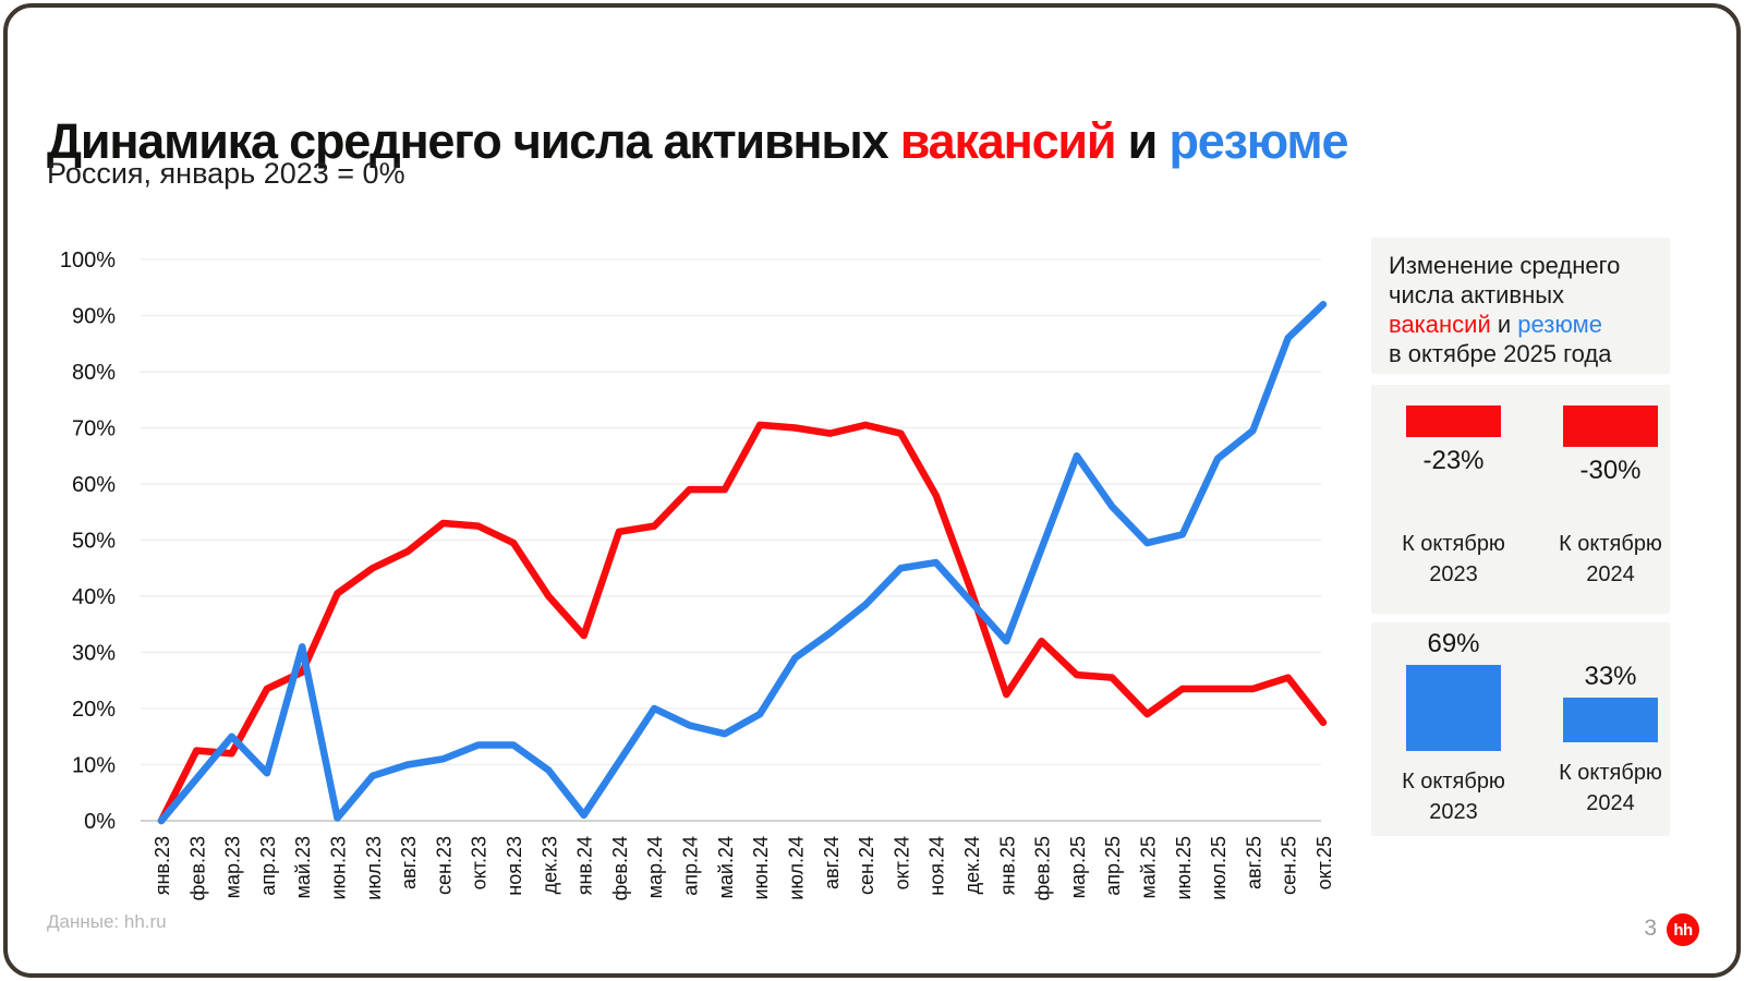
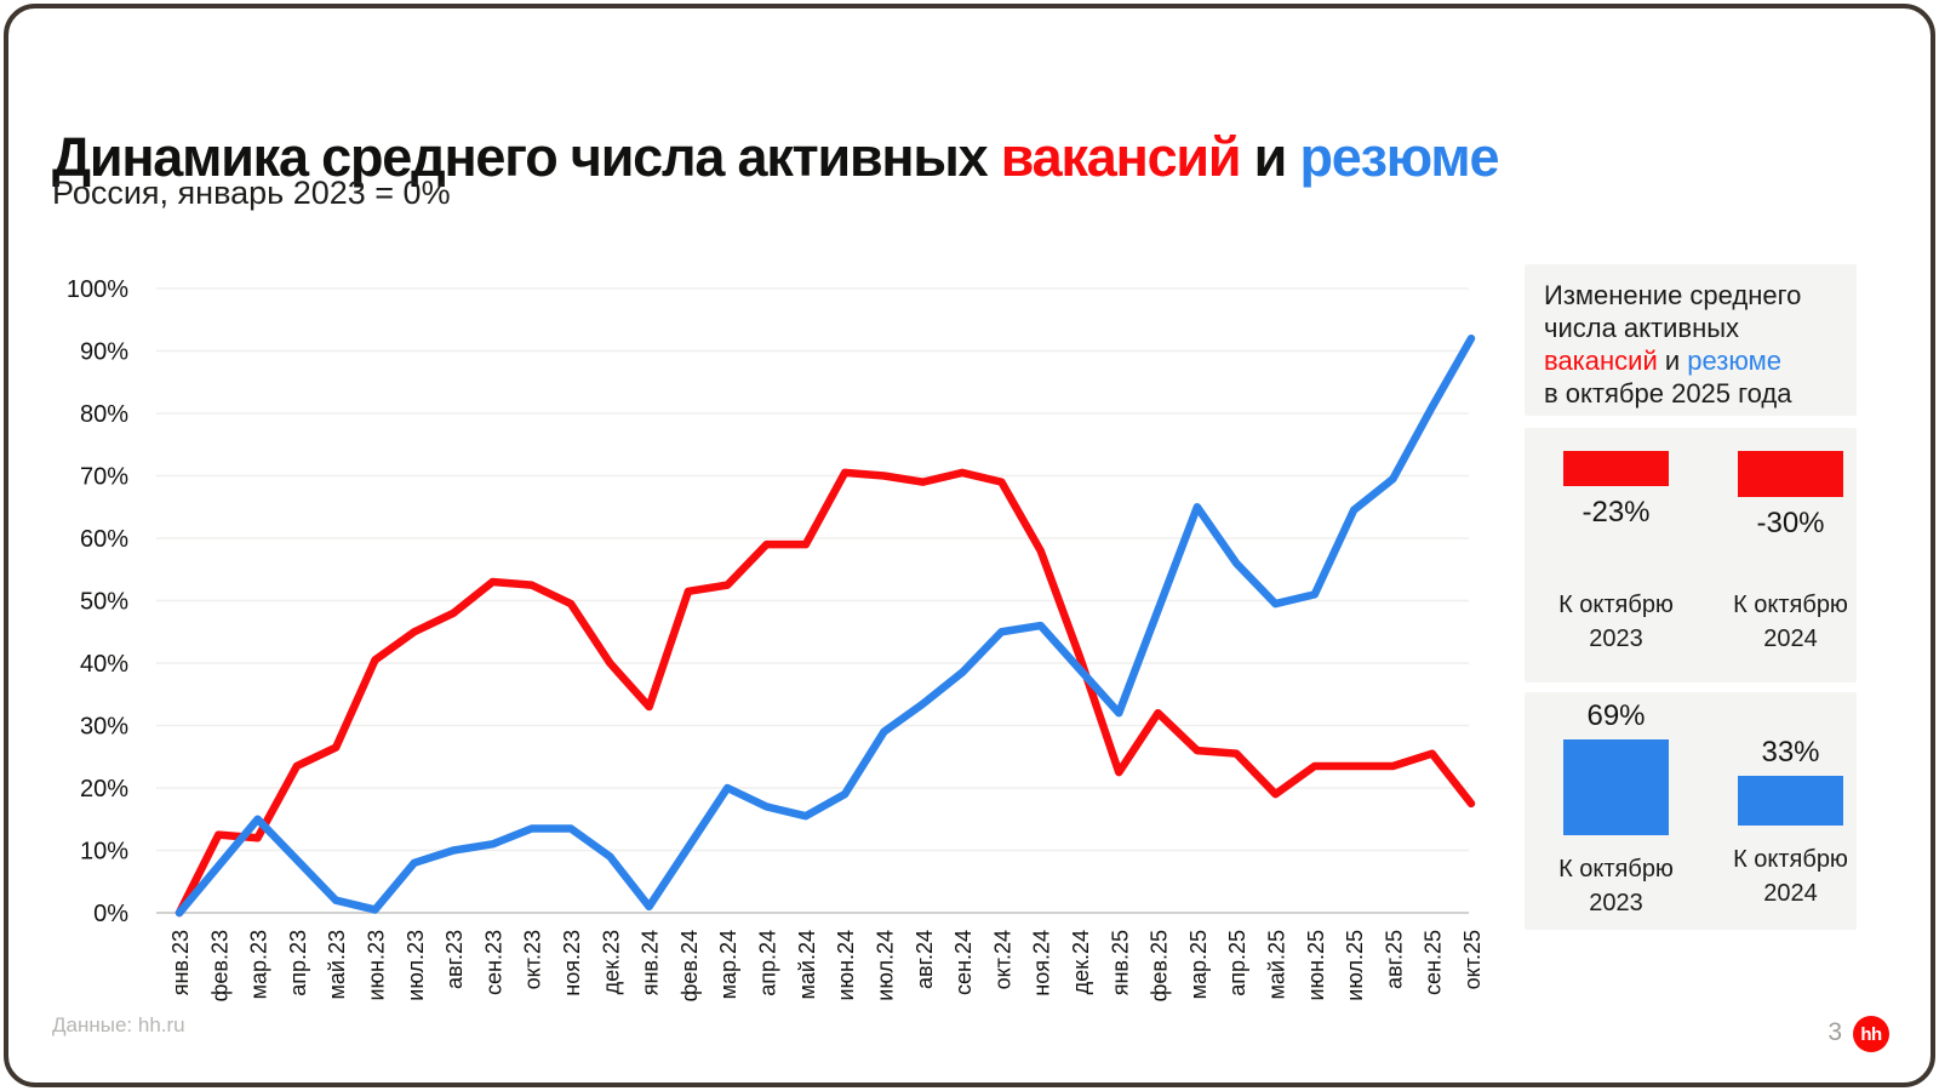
резюме/май.23: 31% -> 2%
резюме/сен.25: 86% -> 81%
